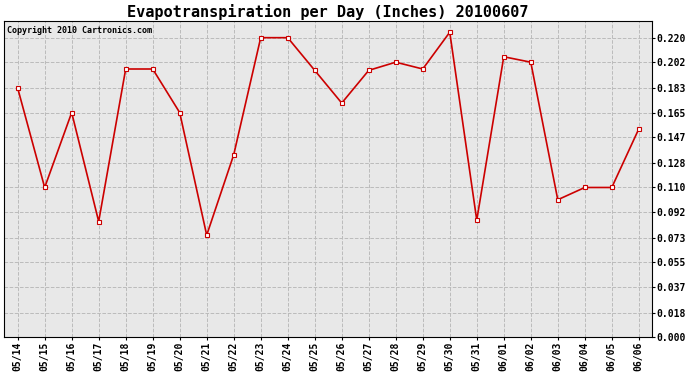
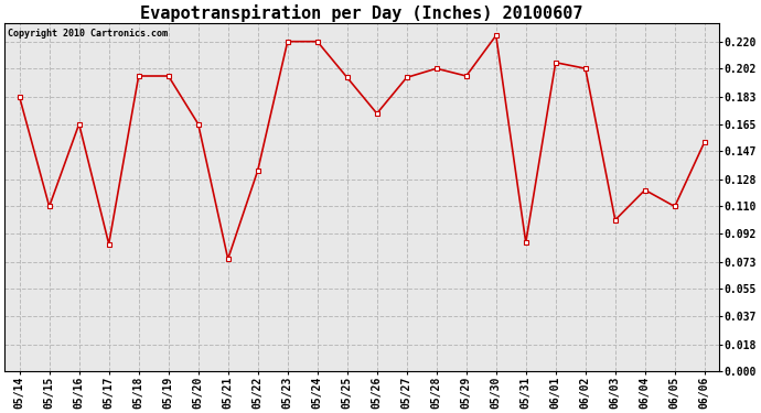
06/04: 0.110 -> 0.121
